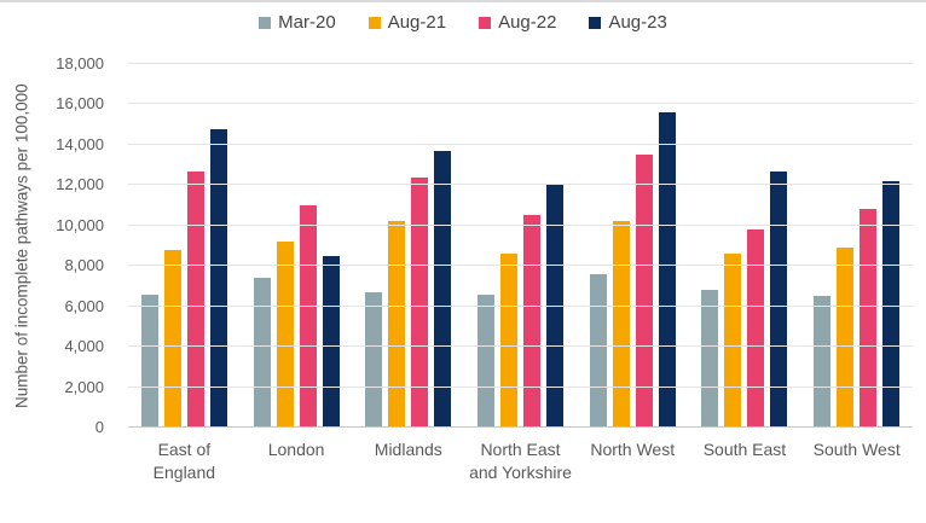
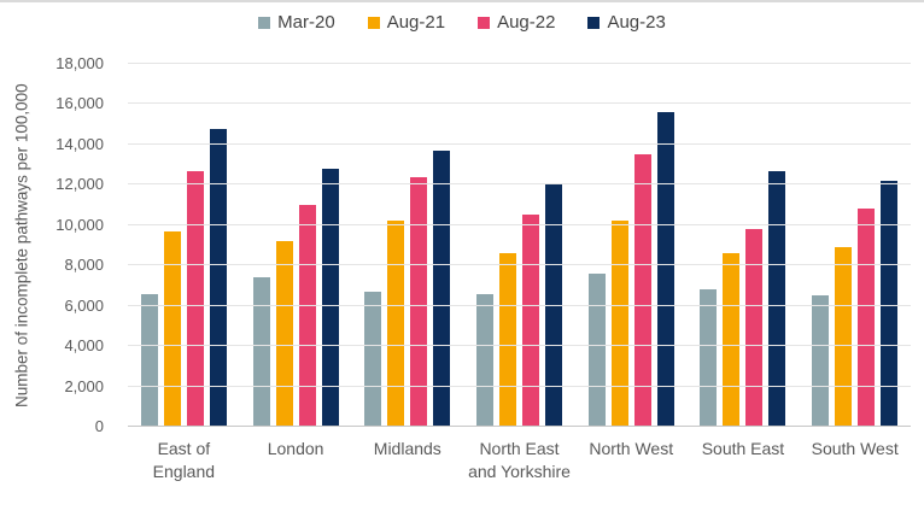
Aug-21/East of England: 8800 -> 9700
Aug-23/London: 8500 -> 12800
